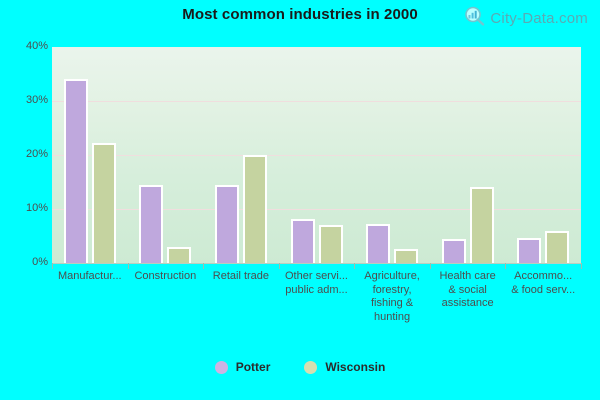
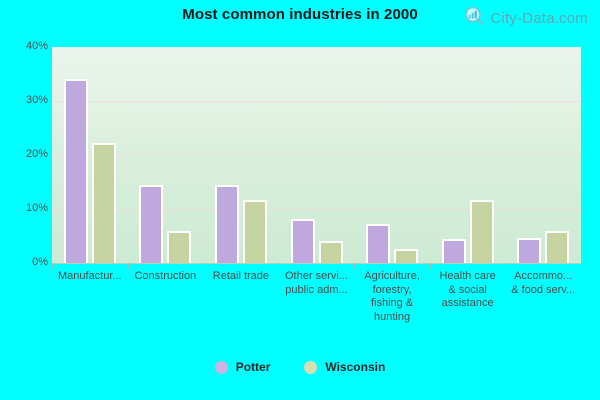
Wisconsin/Construction: 3% -> 6%
Wisconsin/Retail trade: 20% -> 12%
Wisconsin/Other servi... public adm...: 7% -> 4%
Wisconsin/Health care & social assistance: 14% -> 12%
